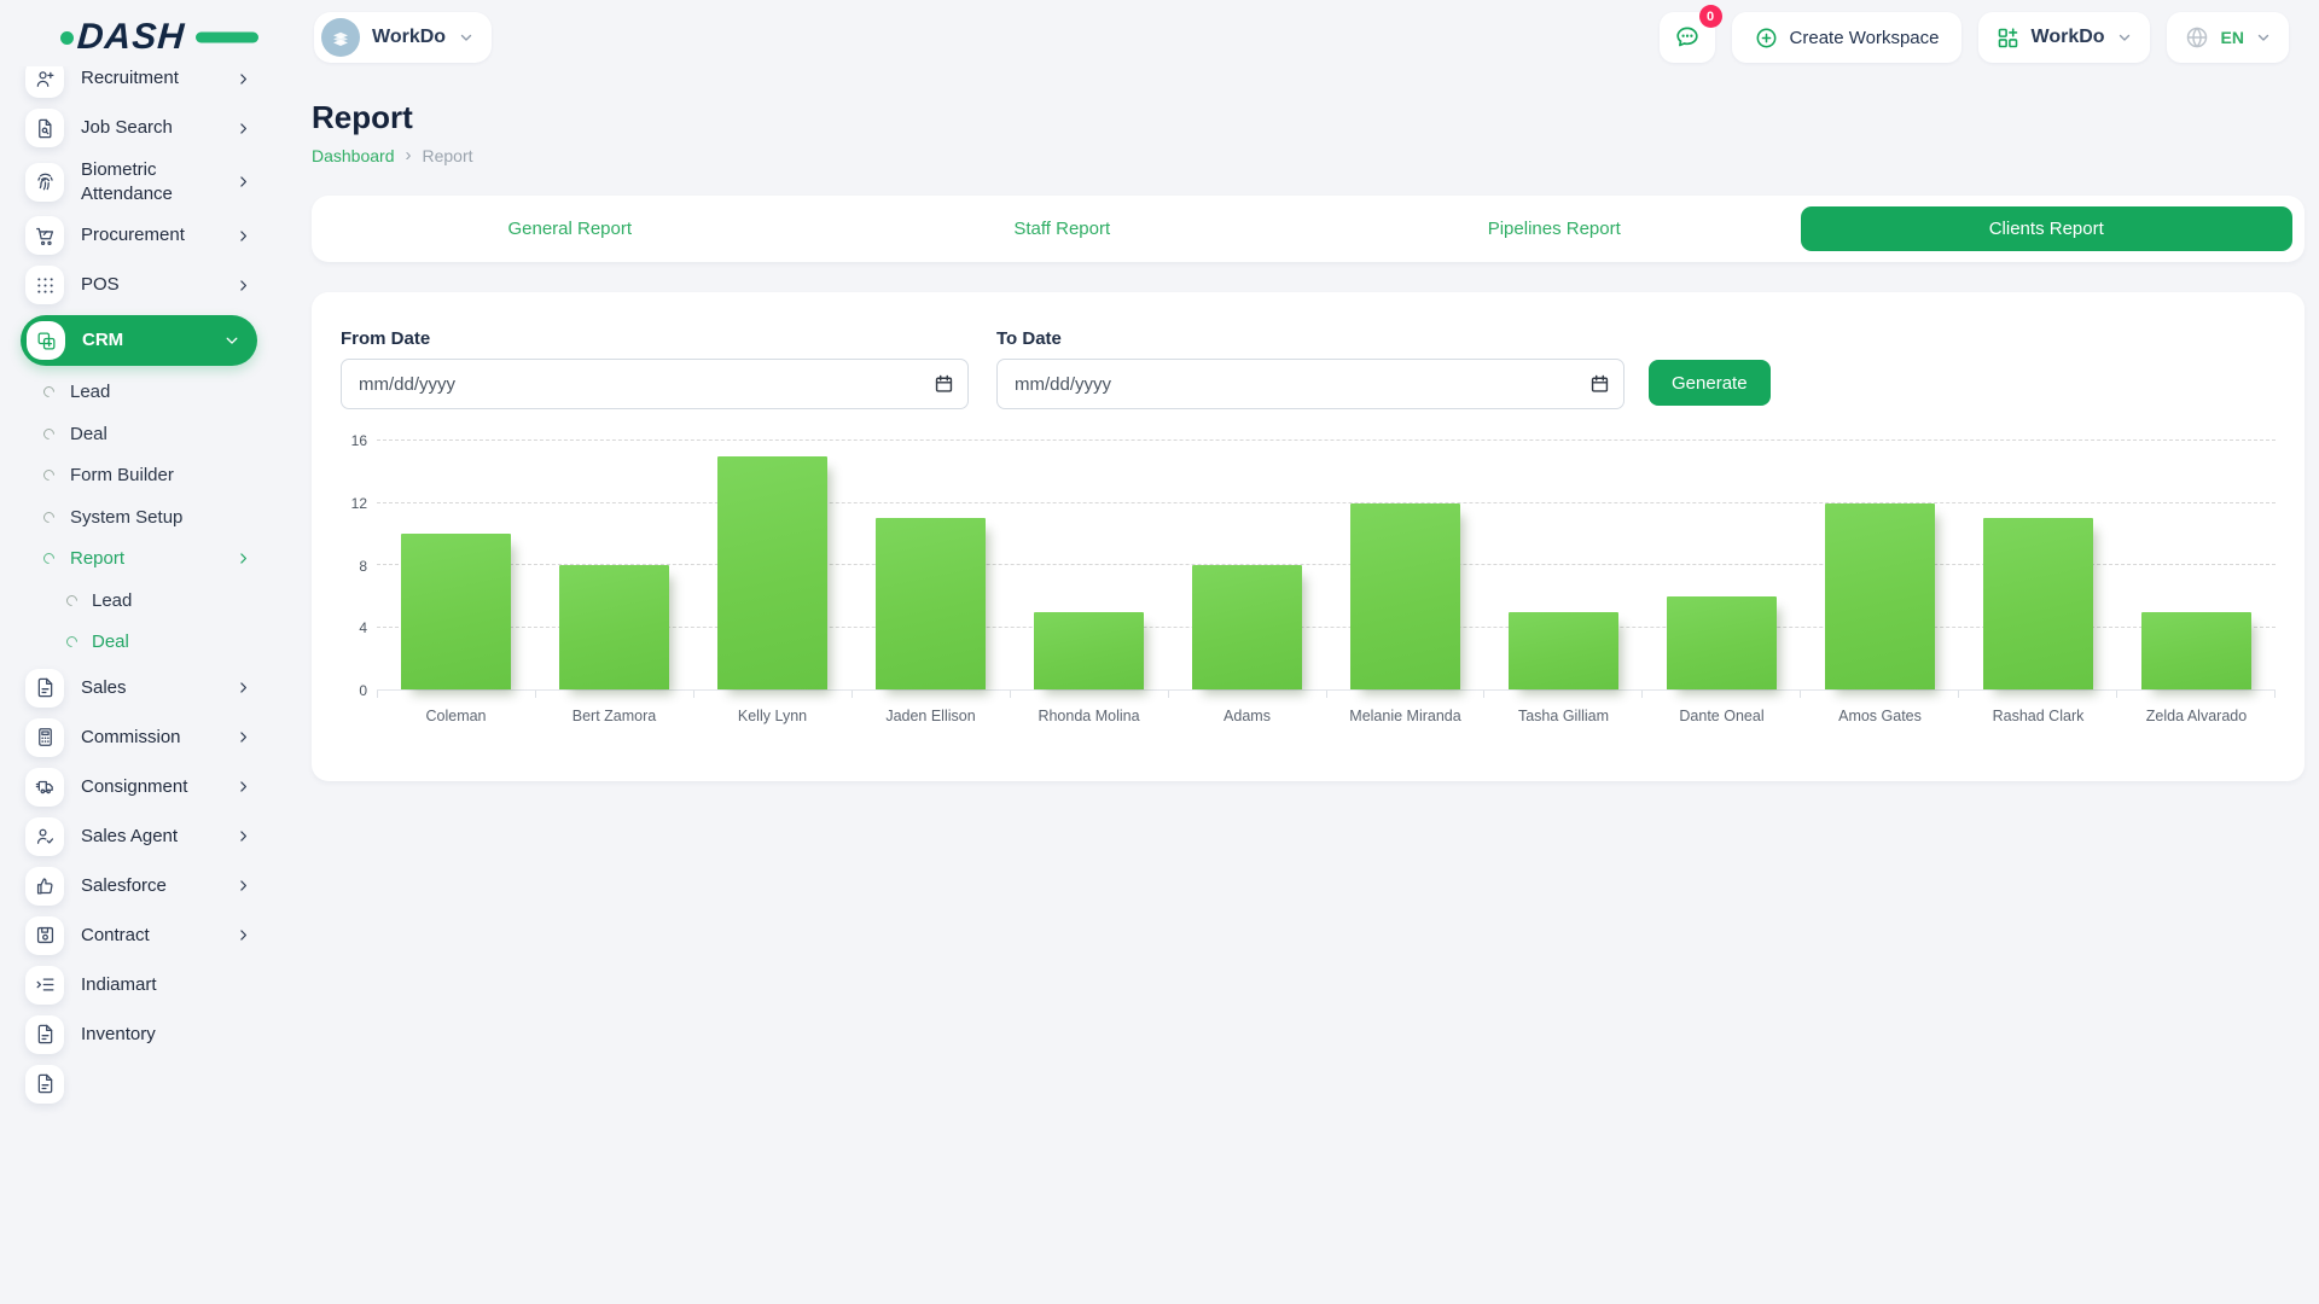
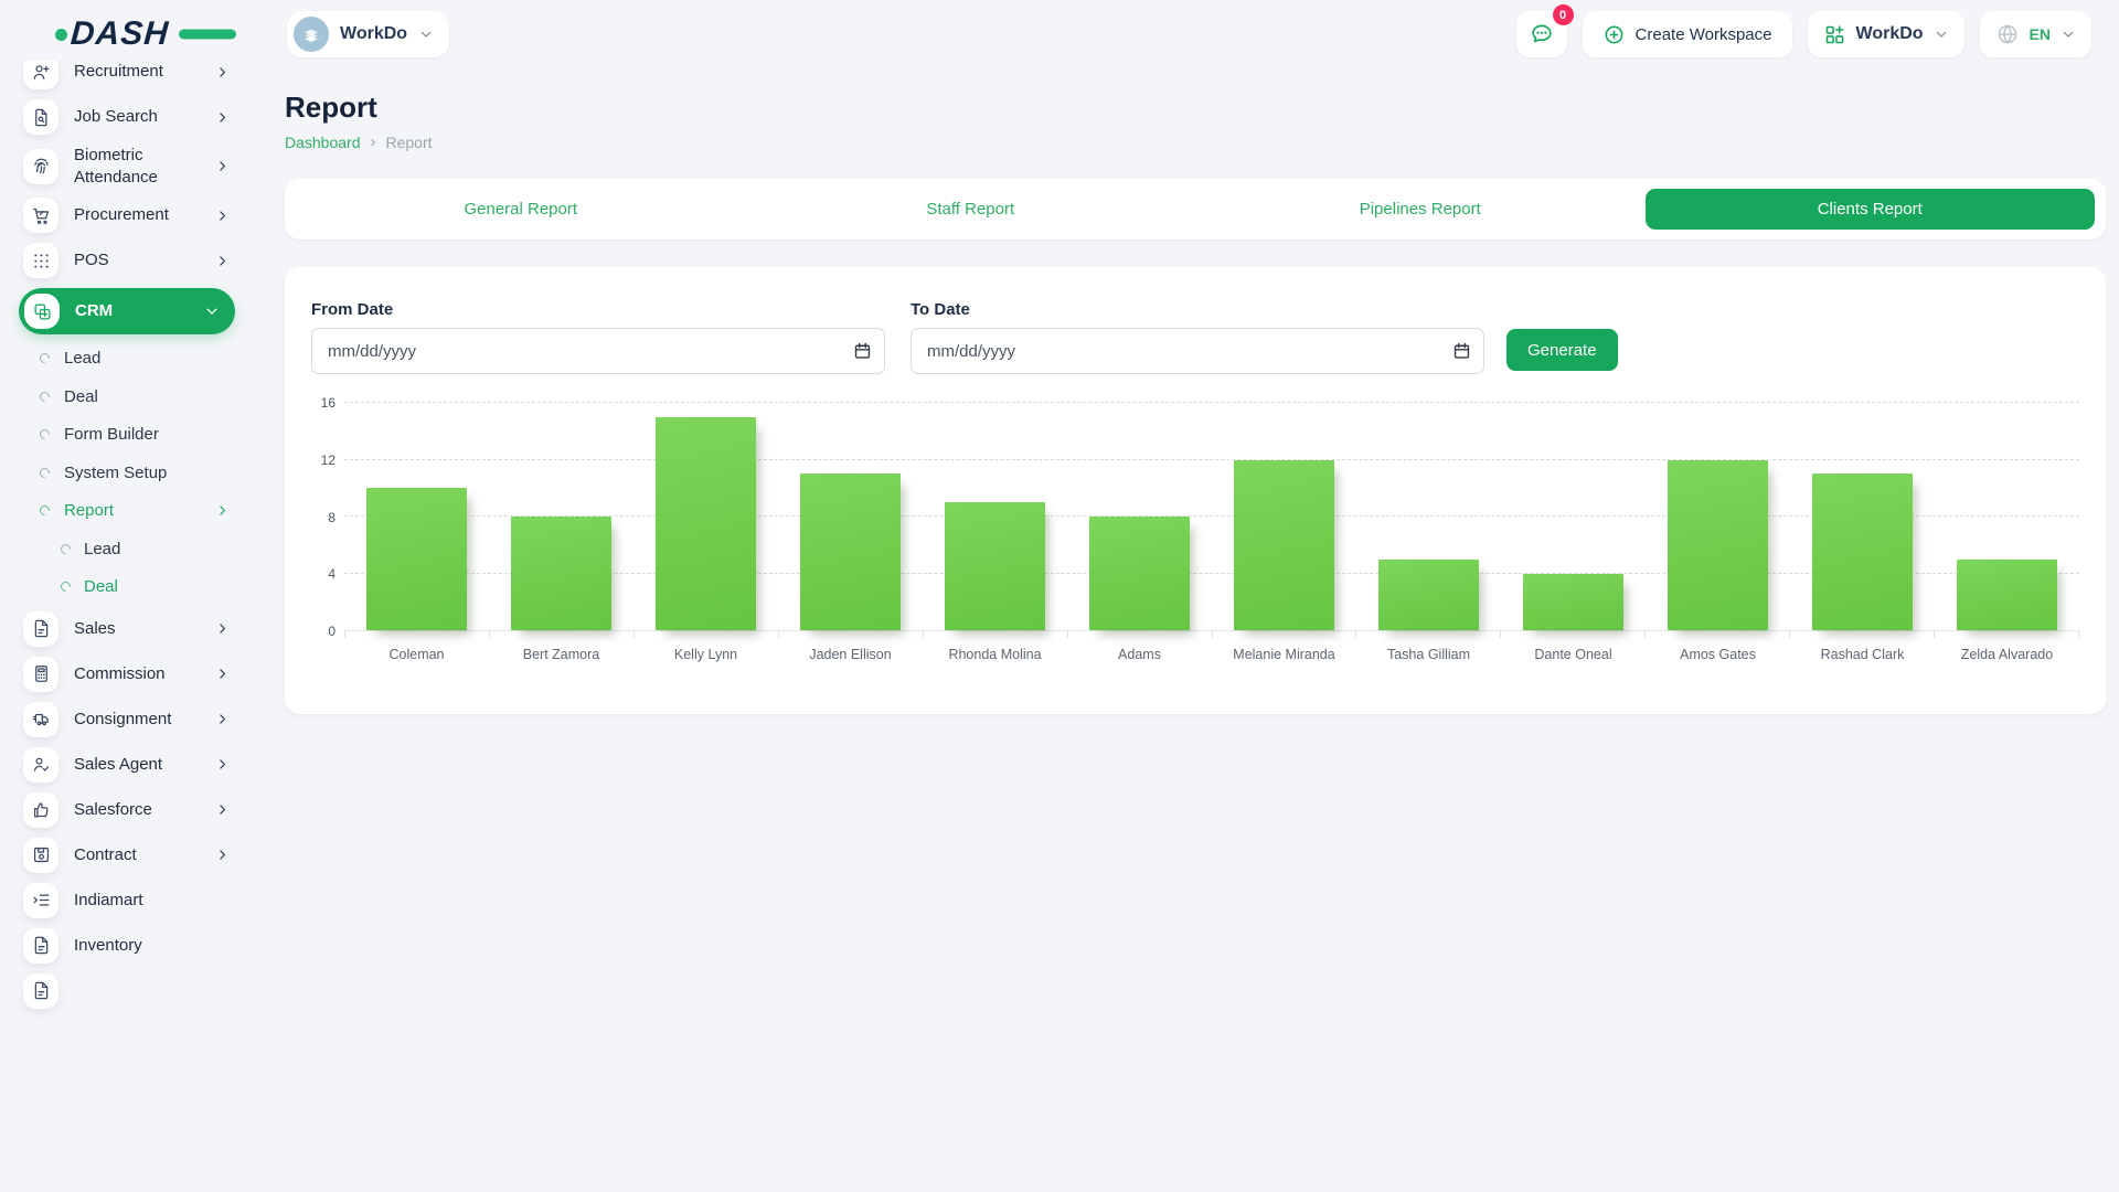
Rhonda Molina: 5 -> 9
Dante Oneal: 6 -> 4
